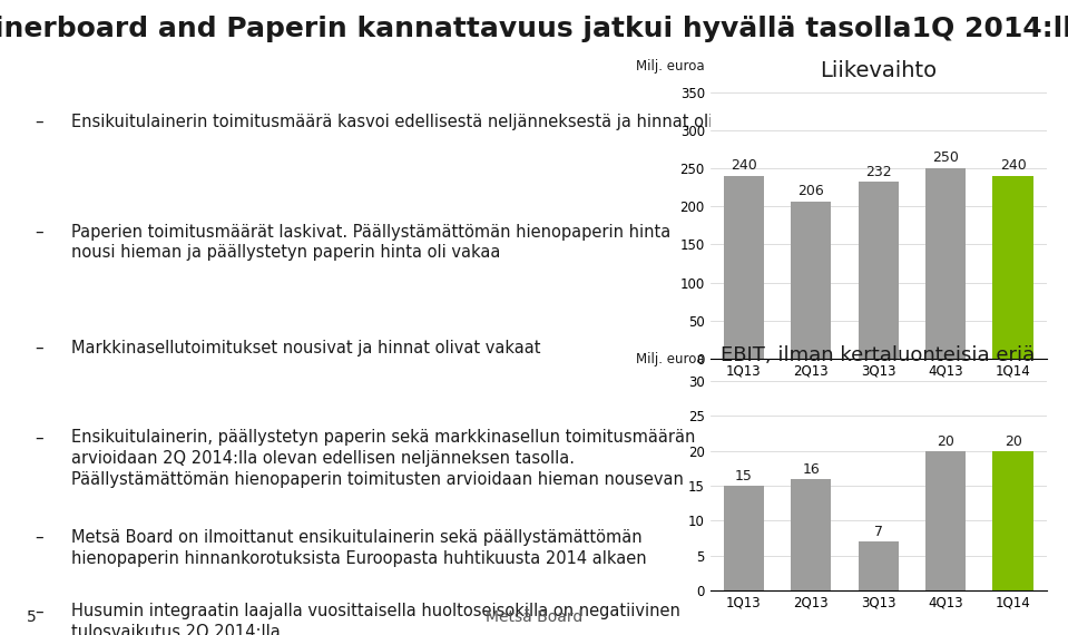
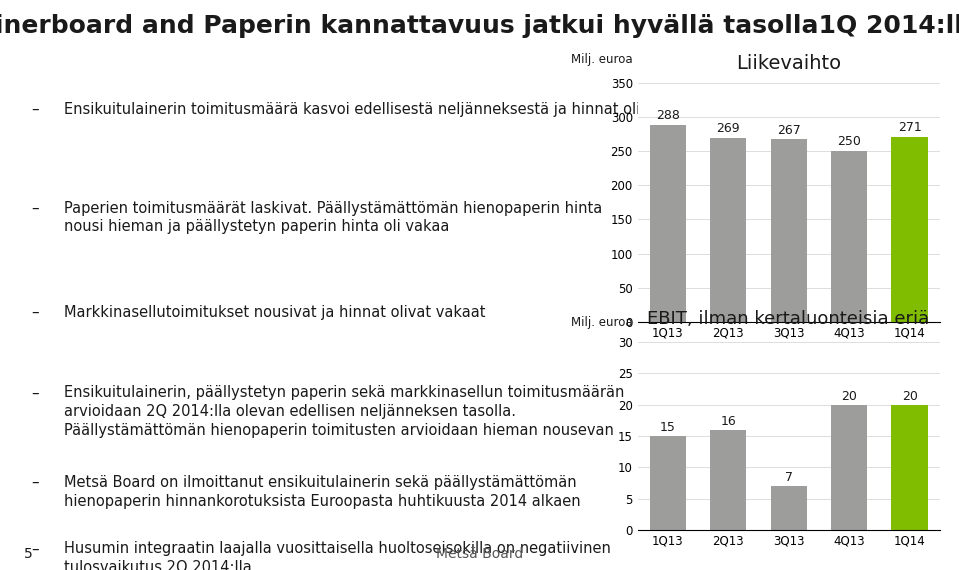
Liikevaihto/1Q13: 240 -> 288
Liikevaihto/2Q13: 206 -> 269
Liikevaihto/3Q13: 232 -> 267
Liikevaihto/1Q14: 240 -> 271
